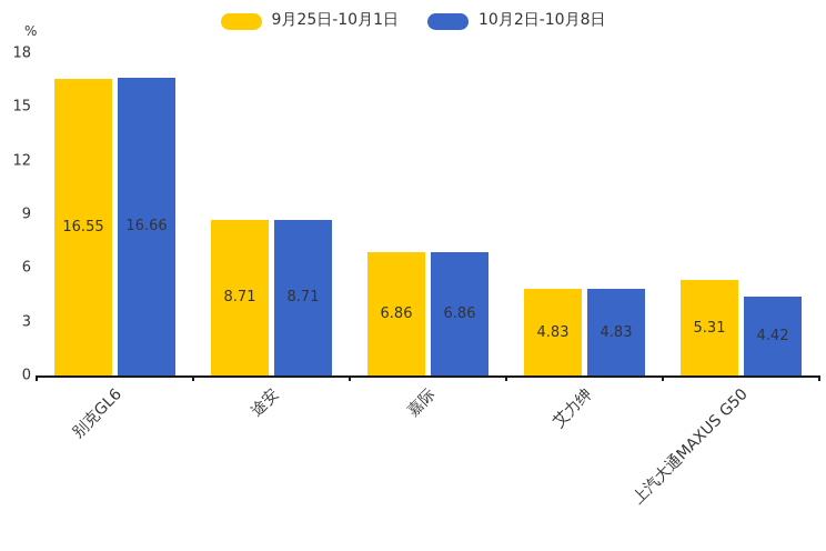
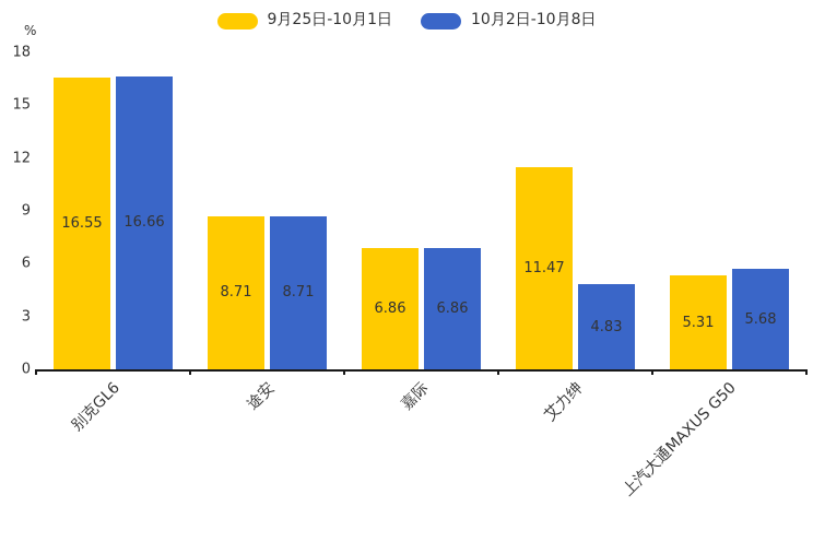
9月25日-10月1日/艾力绅: 4.83 -> 11.47
10月2日-10月8日/上汽大通MAXUS G50: 4.42 -> 5.68
